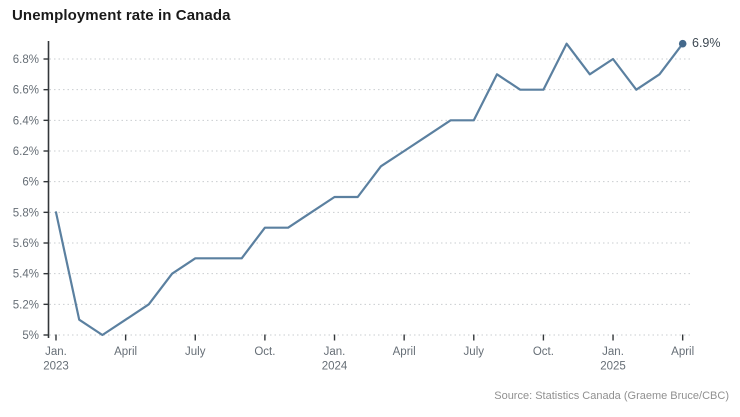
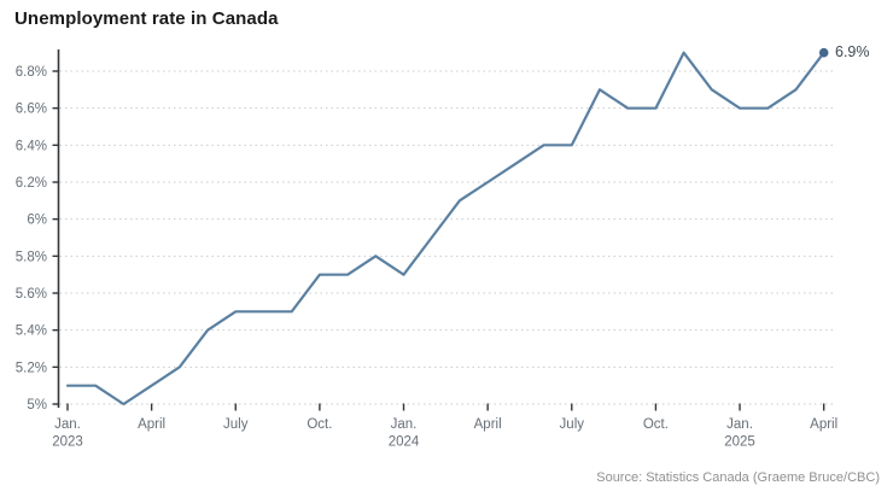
Jan. 2023: 5.8% -> 5.1%
Jan. 2024: 5.9% -> 5.7%
Jan. 2025: 6.8% -> 6.6%
